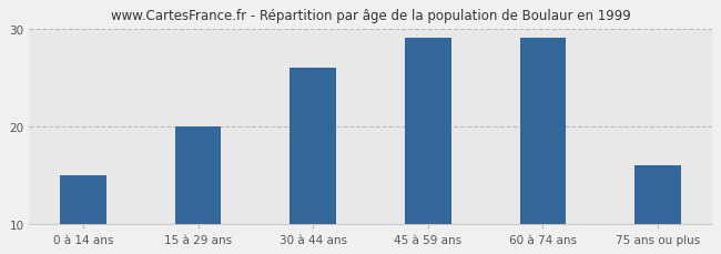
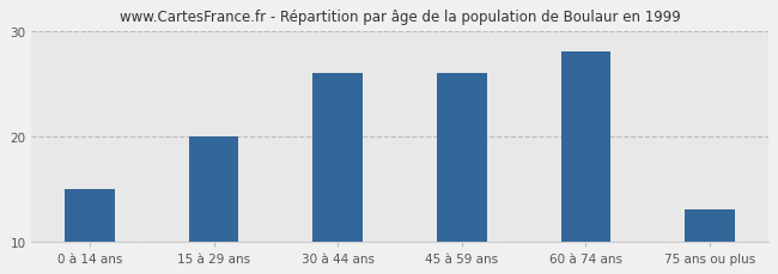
45 à 59 ans: 29 -> 26
60 à 74 ans: 29 -> 28
75 ans ou plus: 16 -> 13
